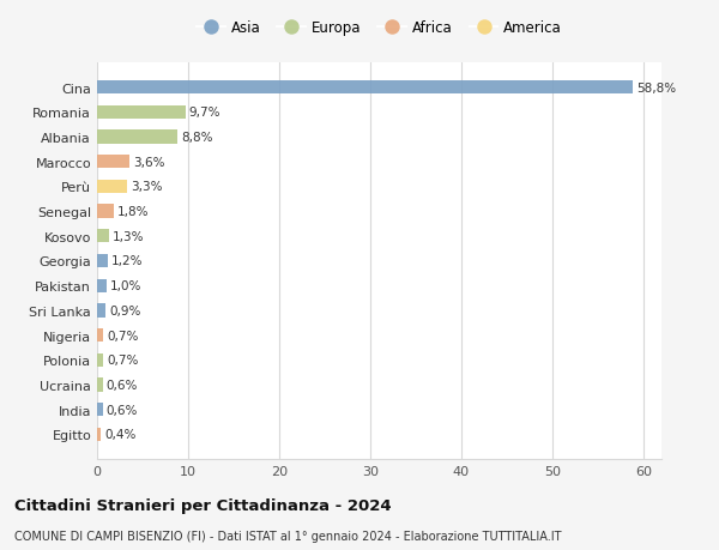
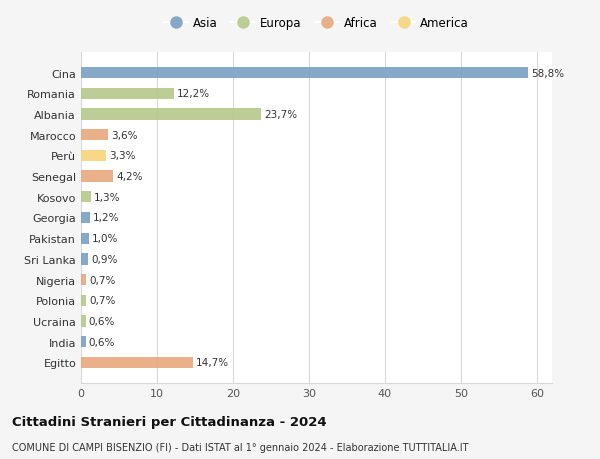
Romania: 9,7% -> 12,2%
Albania: 8,8% -> 23,7%
Senegal: 1,8% -> 4,2%
Egitto: 0,4% -> 14,7%
